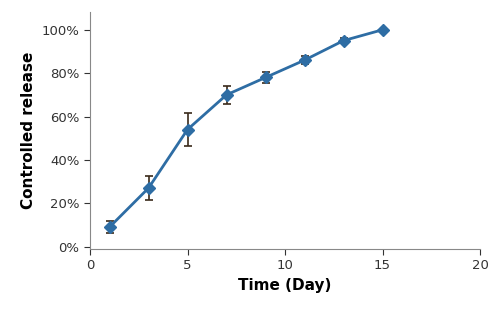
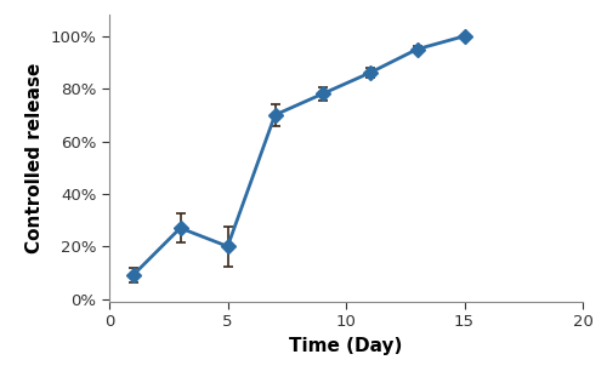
5: 54% -> 20%
